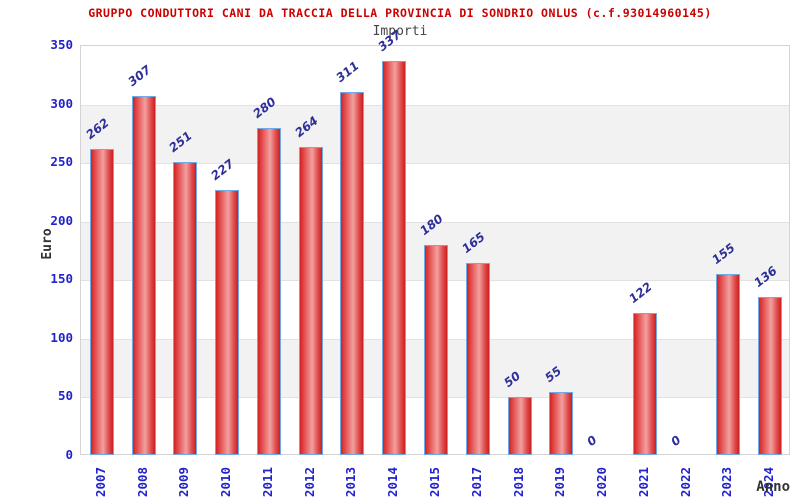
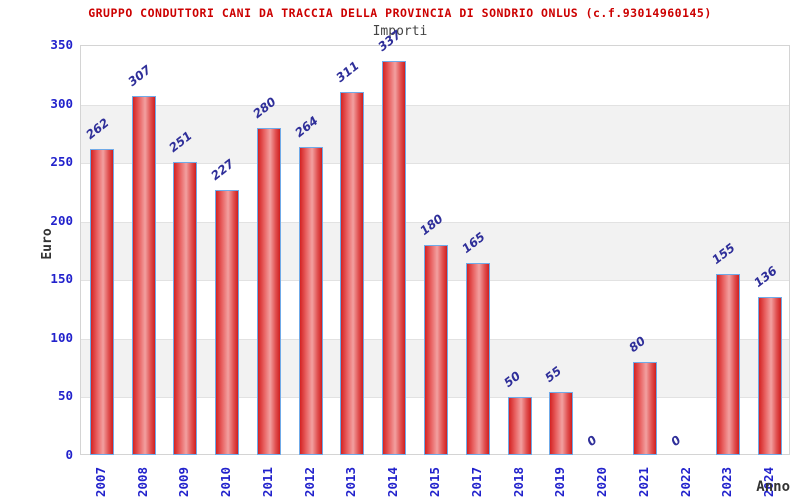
2021: 122 -> 80
